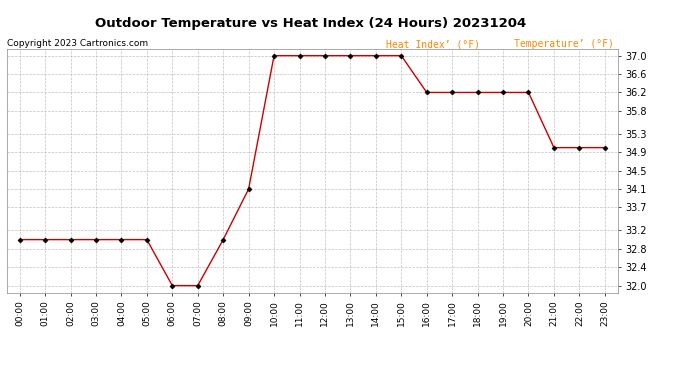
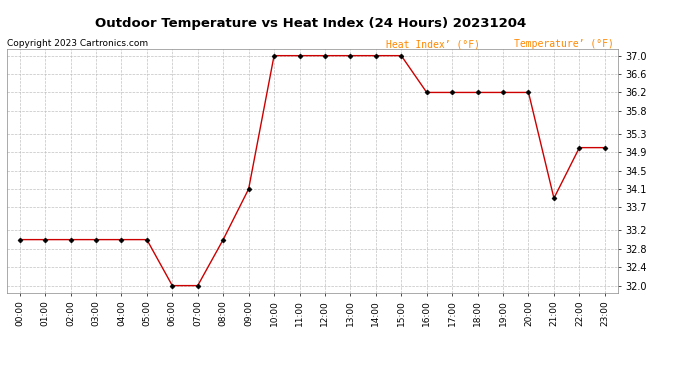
21:00: 35.0 -> 33.9
